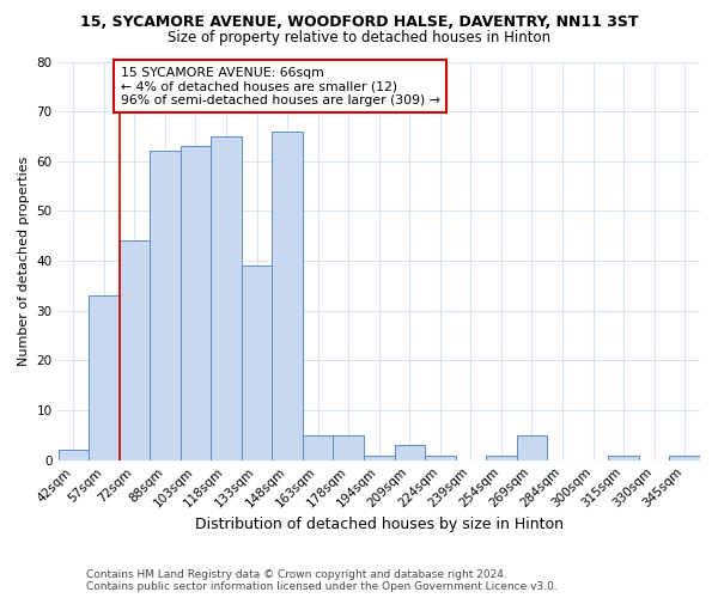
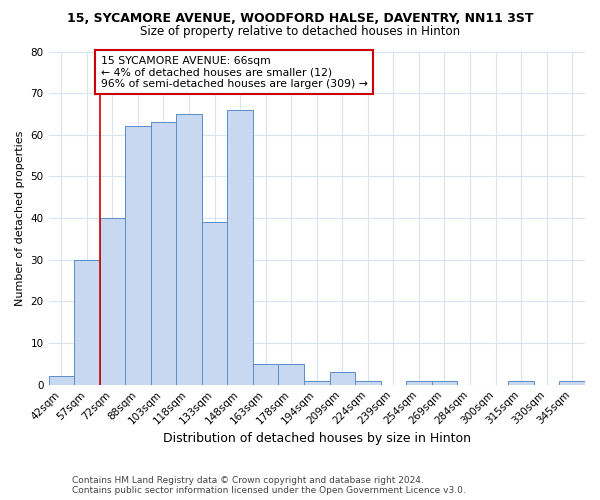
57sqm: 33 -> 30
72sqm: 44 -> 40
269sqm: 5 -> 1
